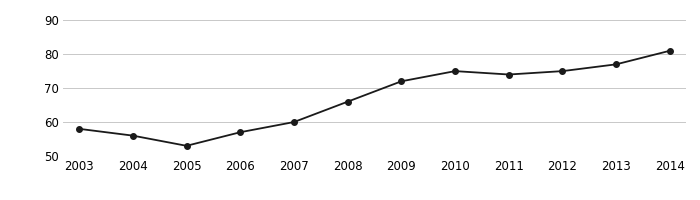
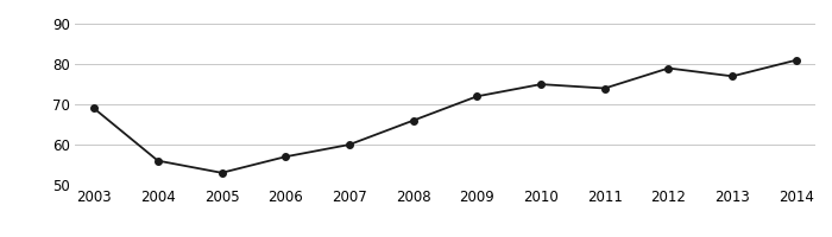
2003: 58 -> 69
2012: 75 -> 79
